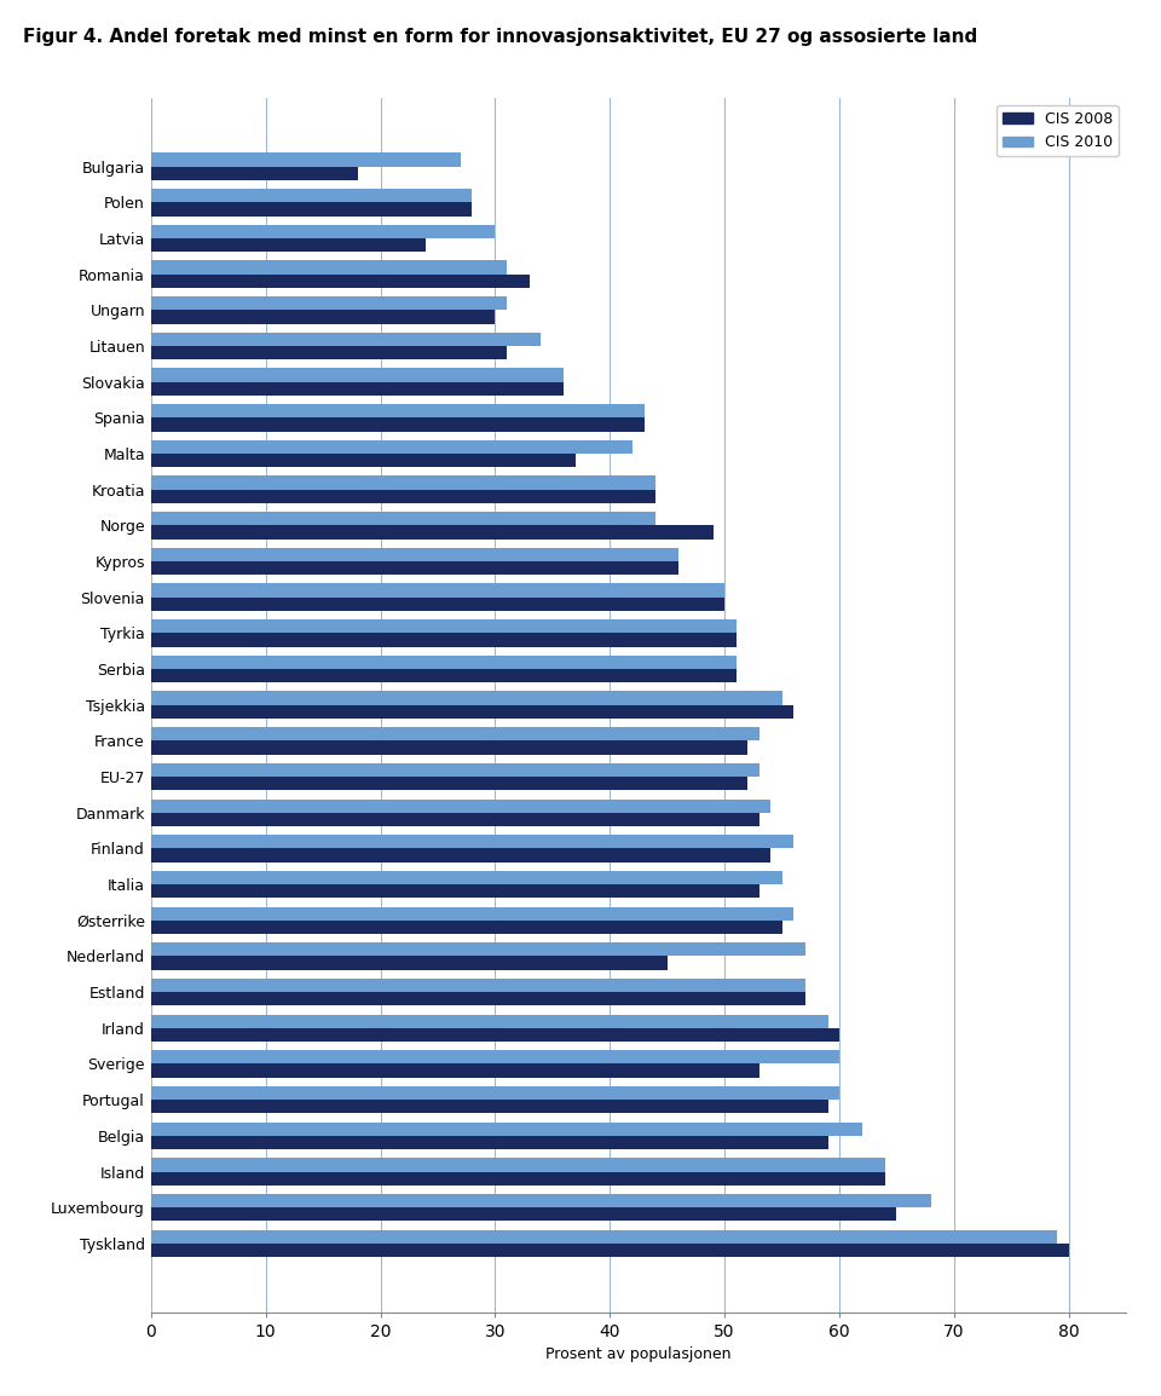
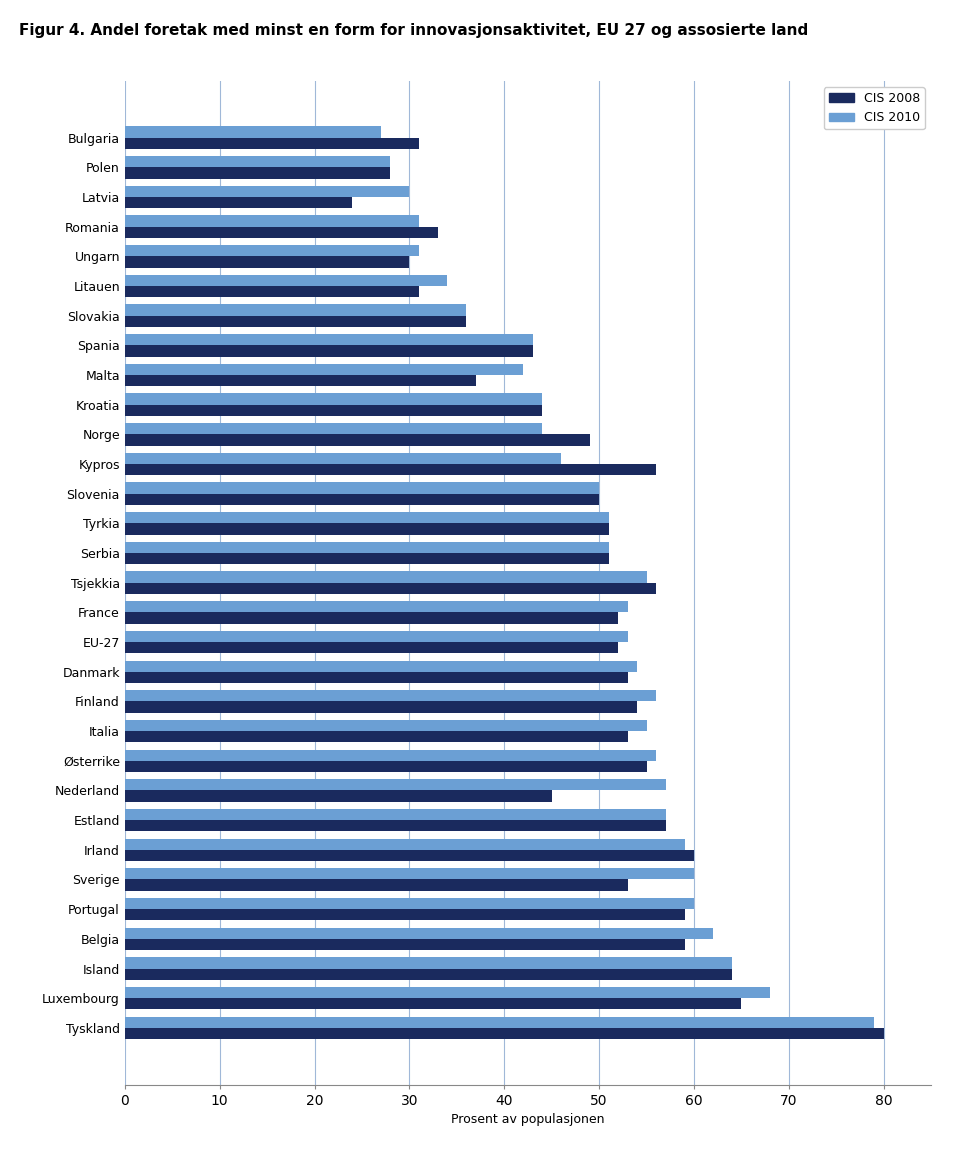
CIS 2008/Bulgaria: 18 -> 31
CIS 2008/Kypros: 46 -> 56
